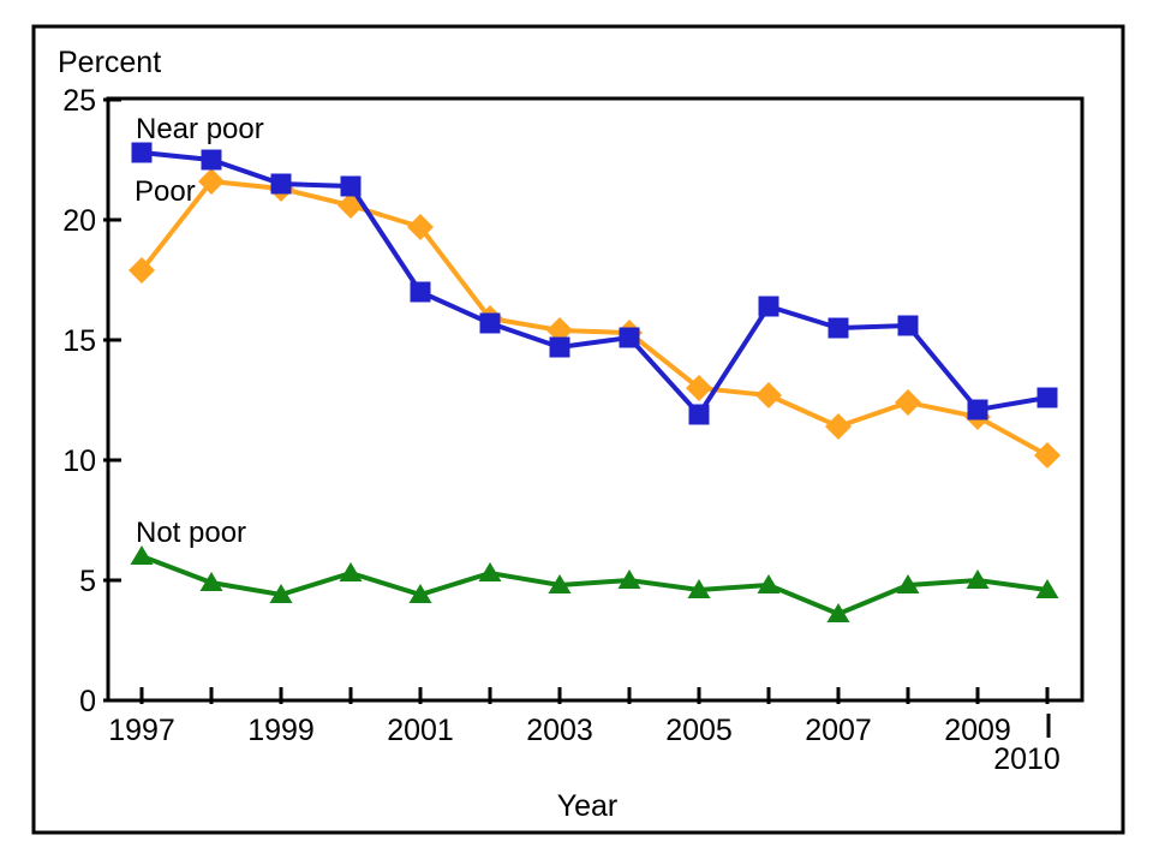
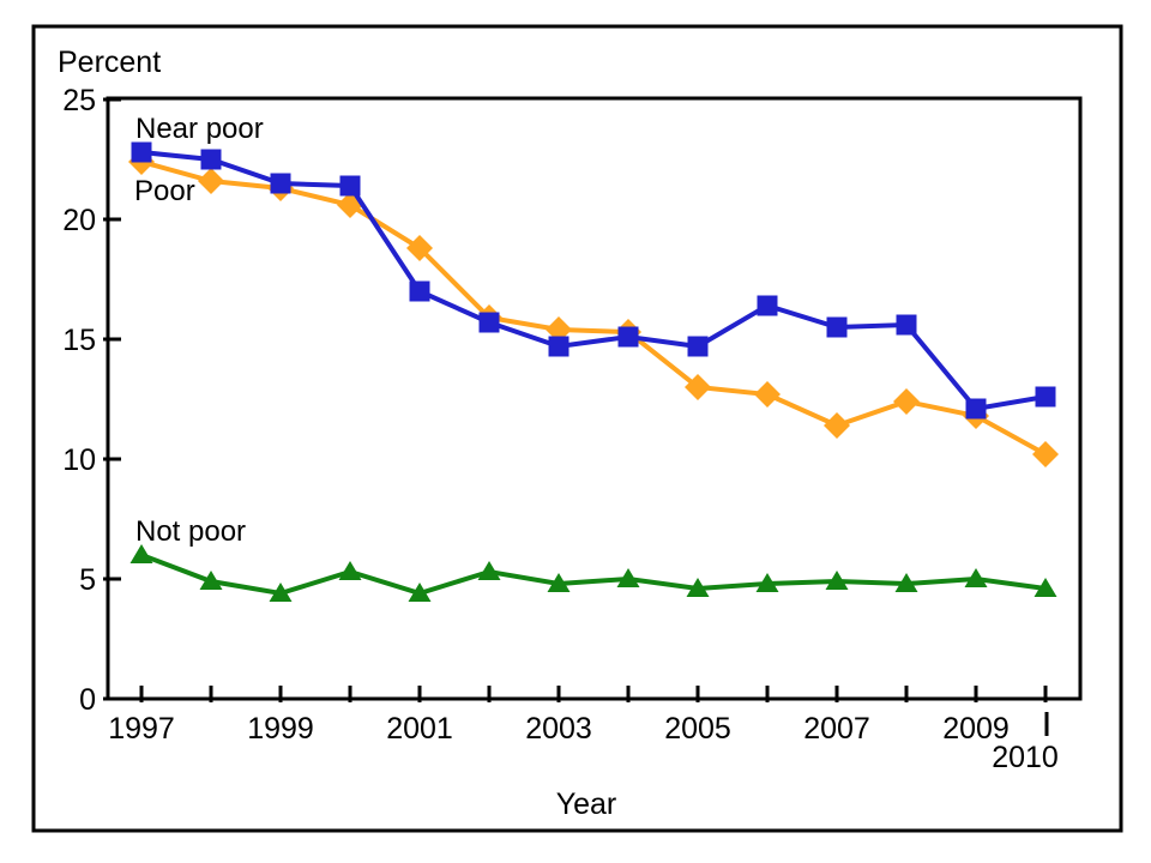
Poor/1997: 17.9 -> 22.4
Poor/2001: 19.7 -> 18.8
Near poor/2005: 11.9 -> 14.7
Not poor/2007: 3.6 -> 4.9
